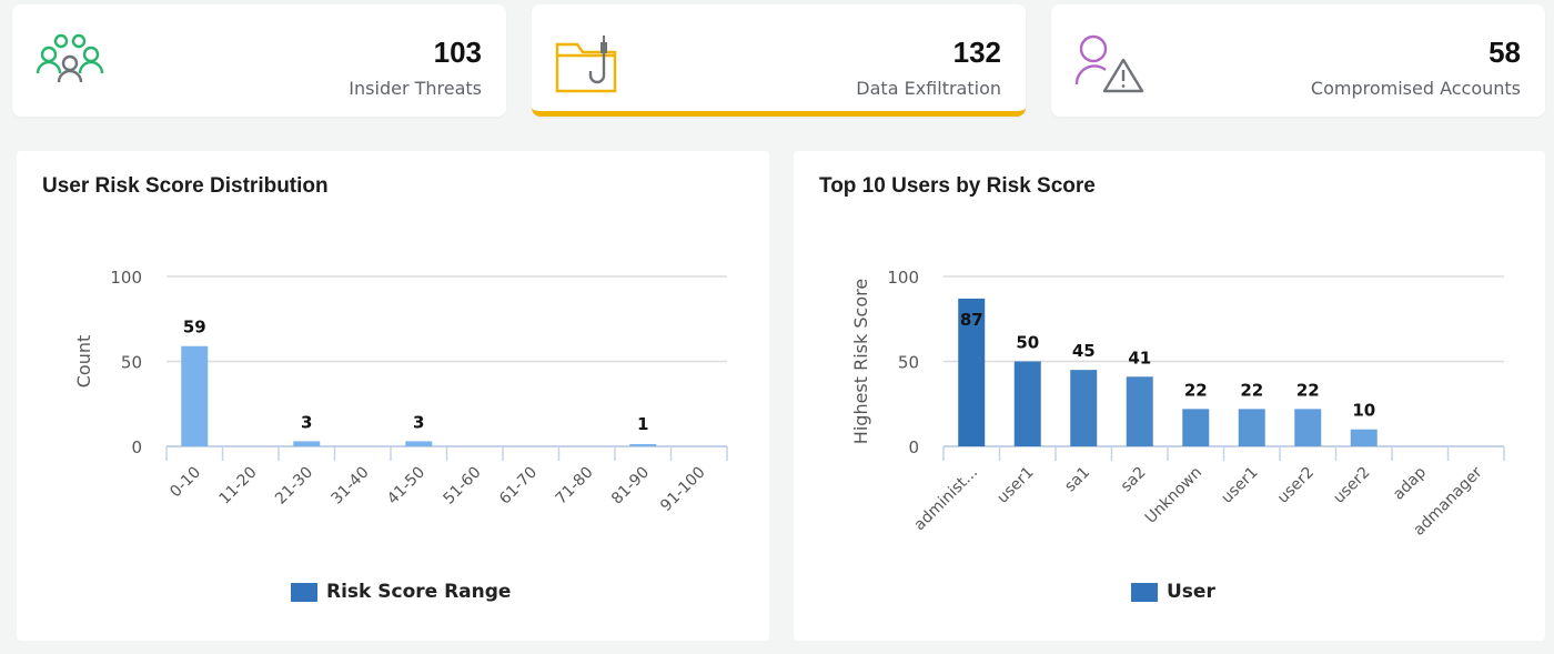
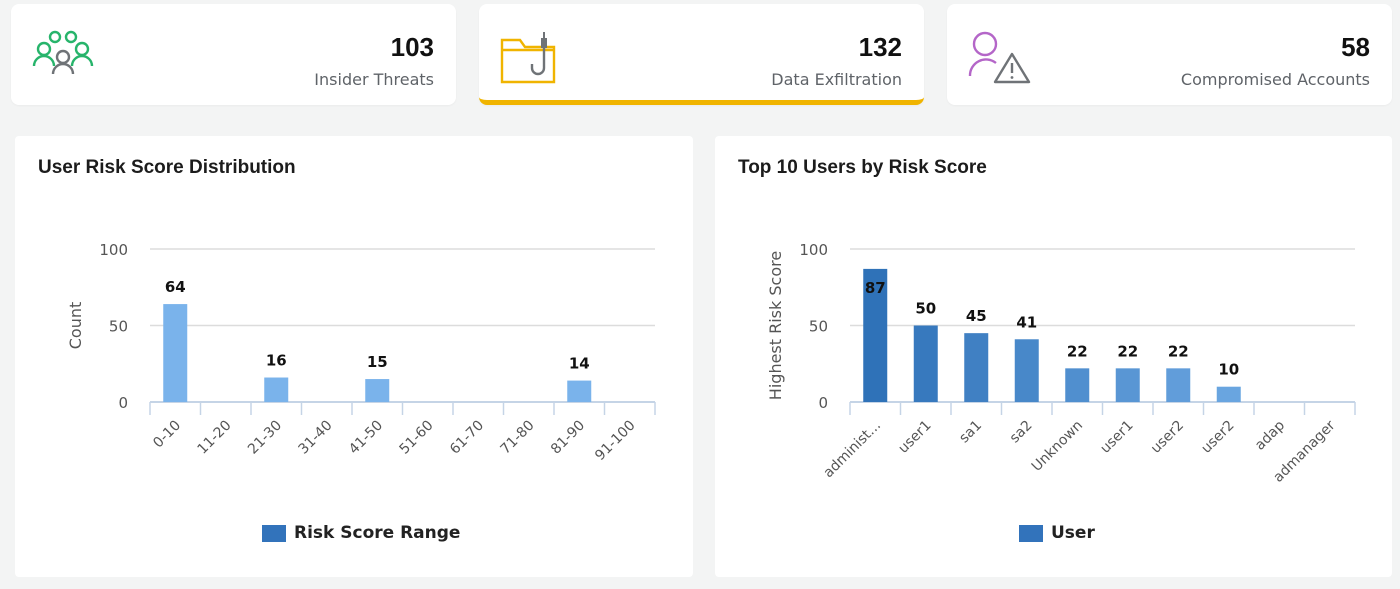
User Risk Score Distribution/0-10: 59 -> 64
User Risk Score Distribution/21-30: 3 -> 16
User Risk Score Distribution/41-50: 3 -> 15
User Risk Score Distribution/81-90: 1 -> 14
